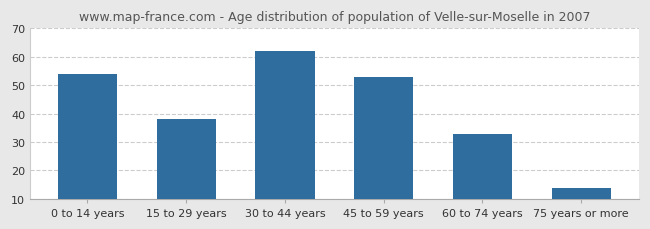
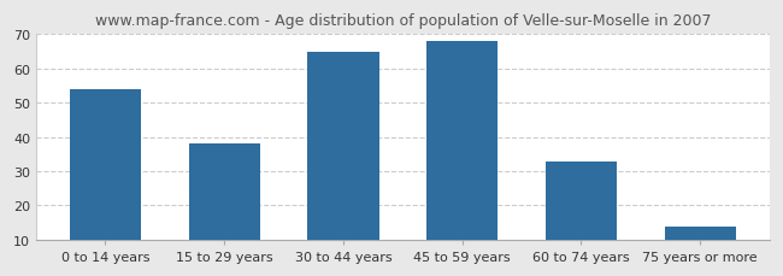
30 to 44 years: 62 -> 65
45 to 59 years: 53 -> 68
